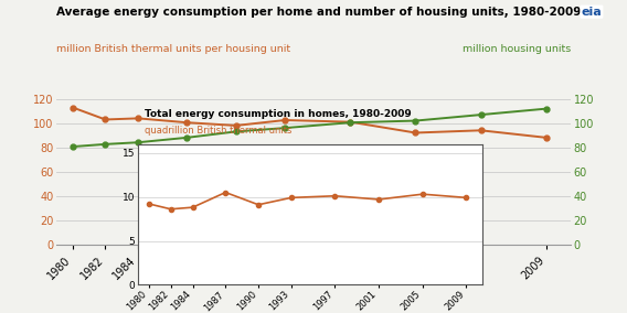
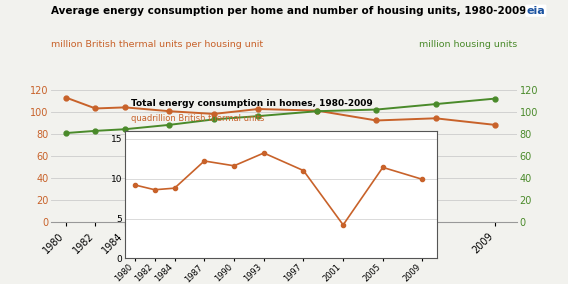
1987: 10.5 -> 12.2
1990: 9.1 -> 11.6
1993: 9.9 -> 13.2
1997: 10.1 -> 11.0
2001: 9.7 -> 4.2
2005: 10.3 -> 11.4
